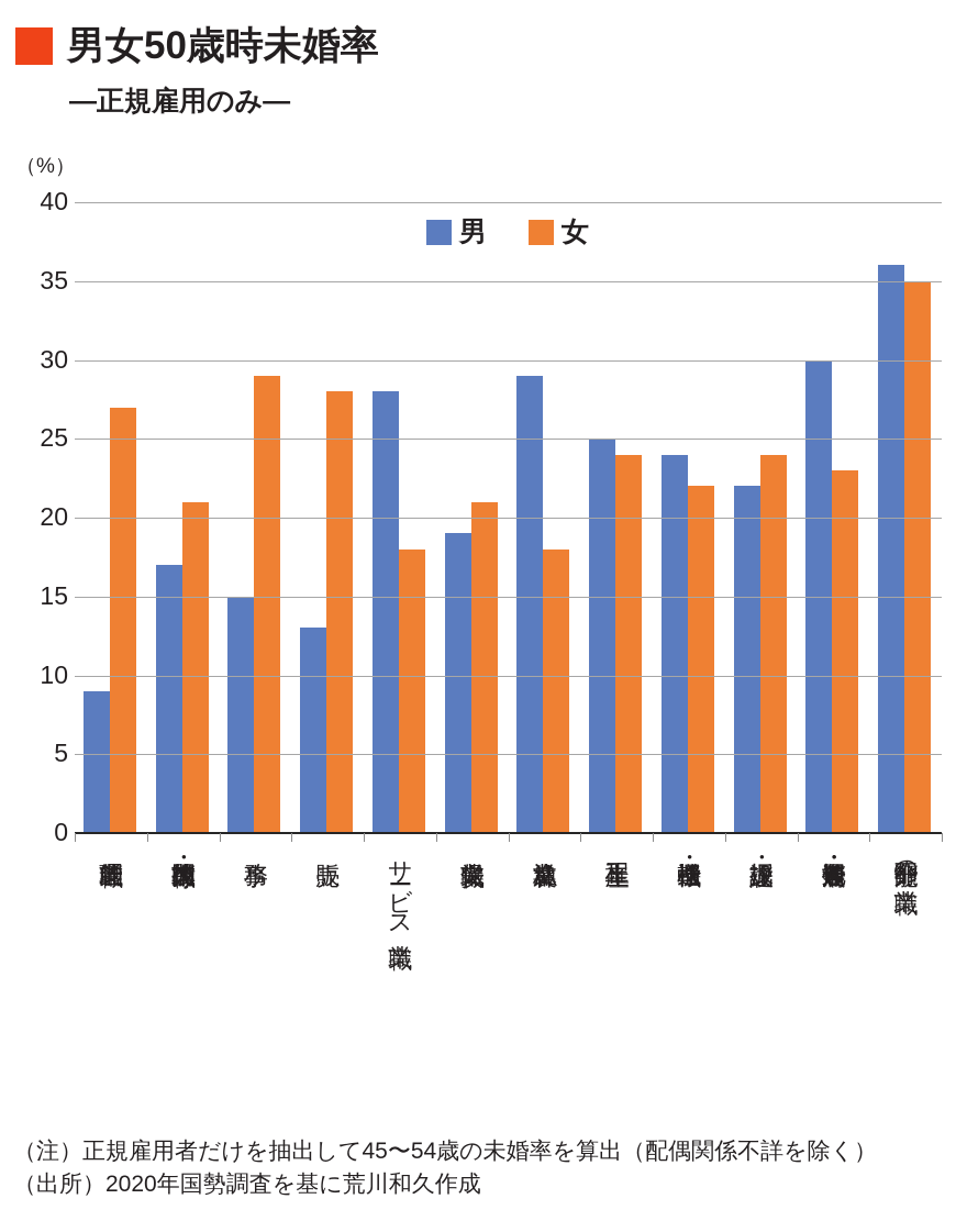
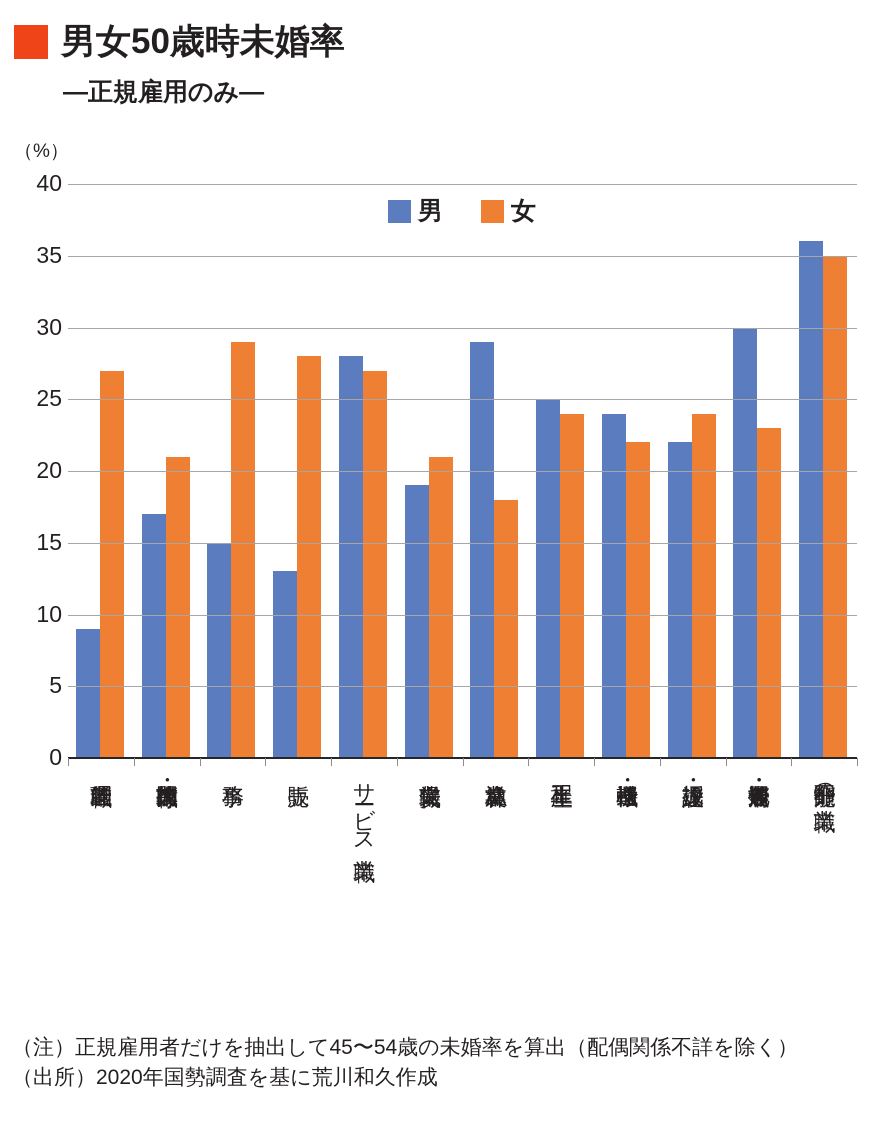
女/サービス職業: 18 -> 27
